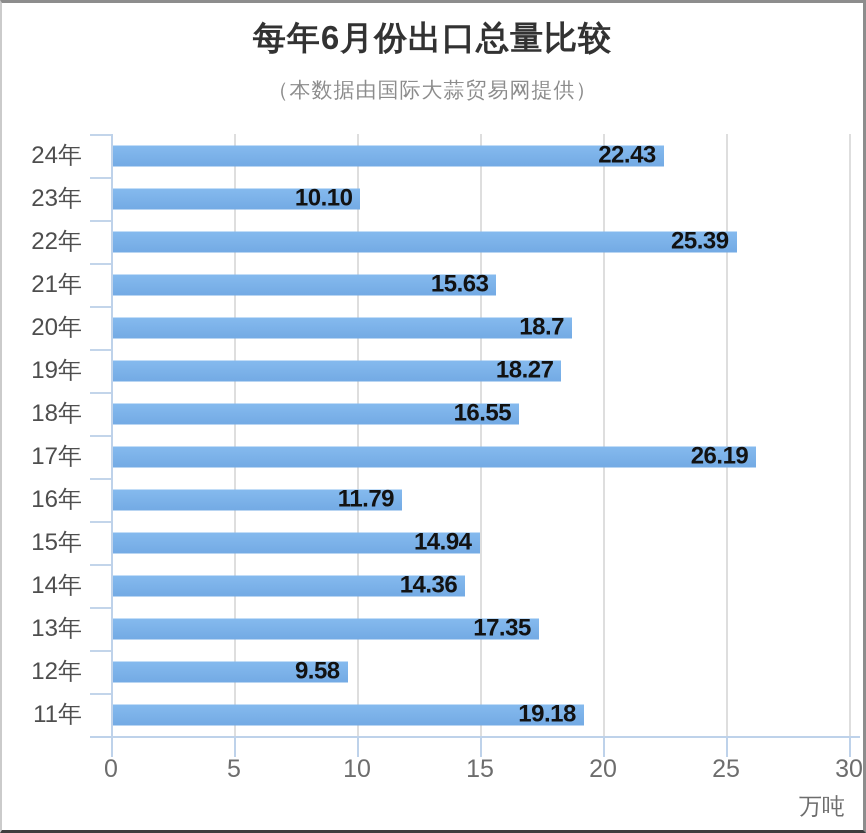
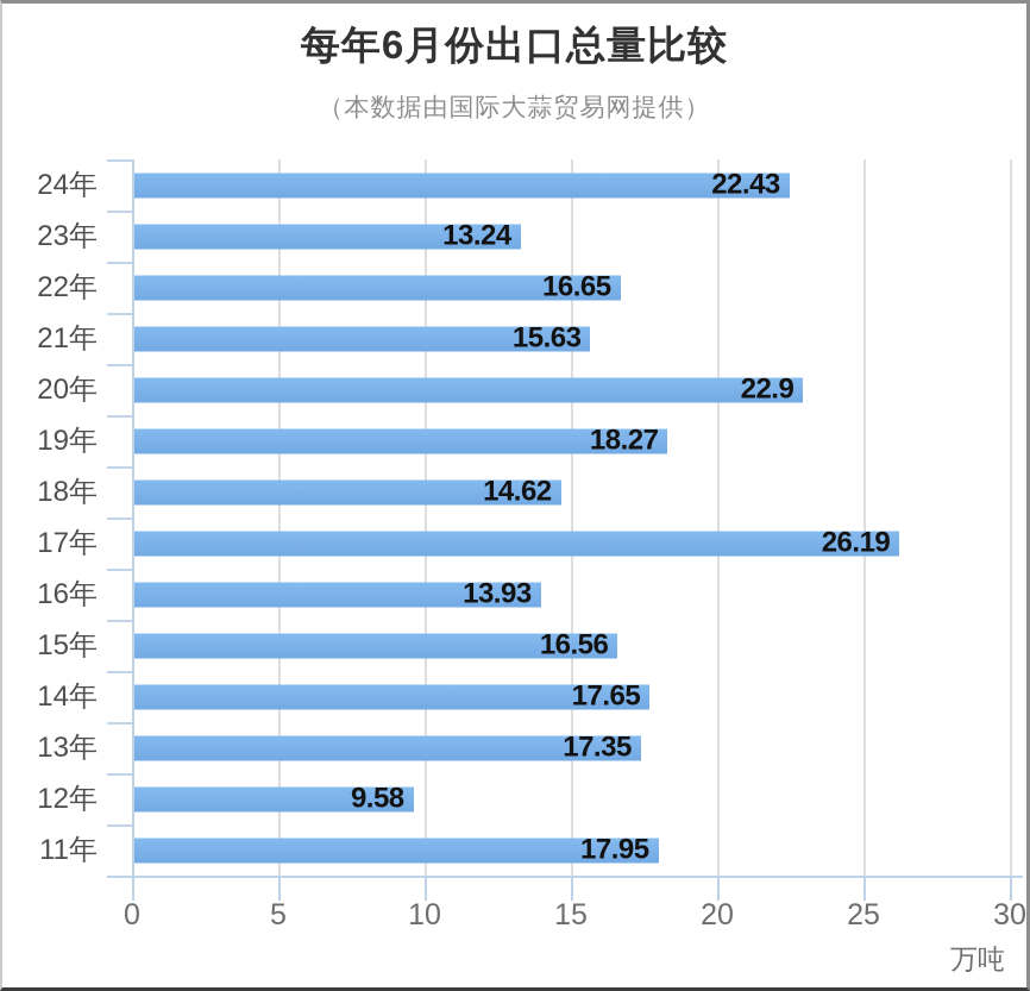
23年: 10.10 -> 13.24
22年: 25.39 -> 16.65
20年: 18.7 -> 22.9
18年: 16.55 -> 14.62
16年: 11.79 -> 13.93
15年: 14.94 -> 16.56
14年: 14.36 -> 17.65
11年: 19.18 -> 17.95
